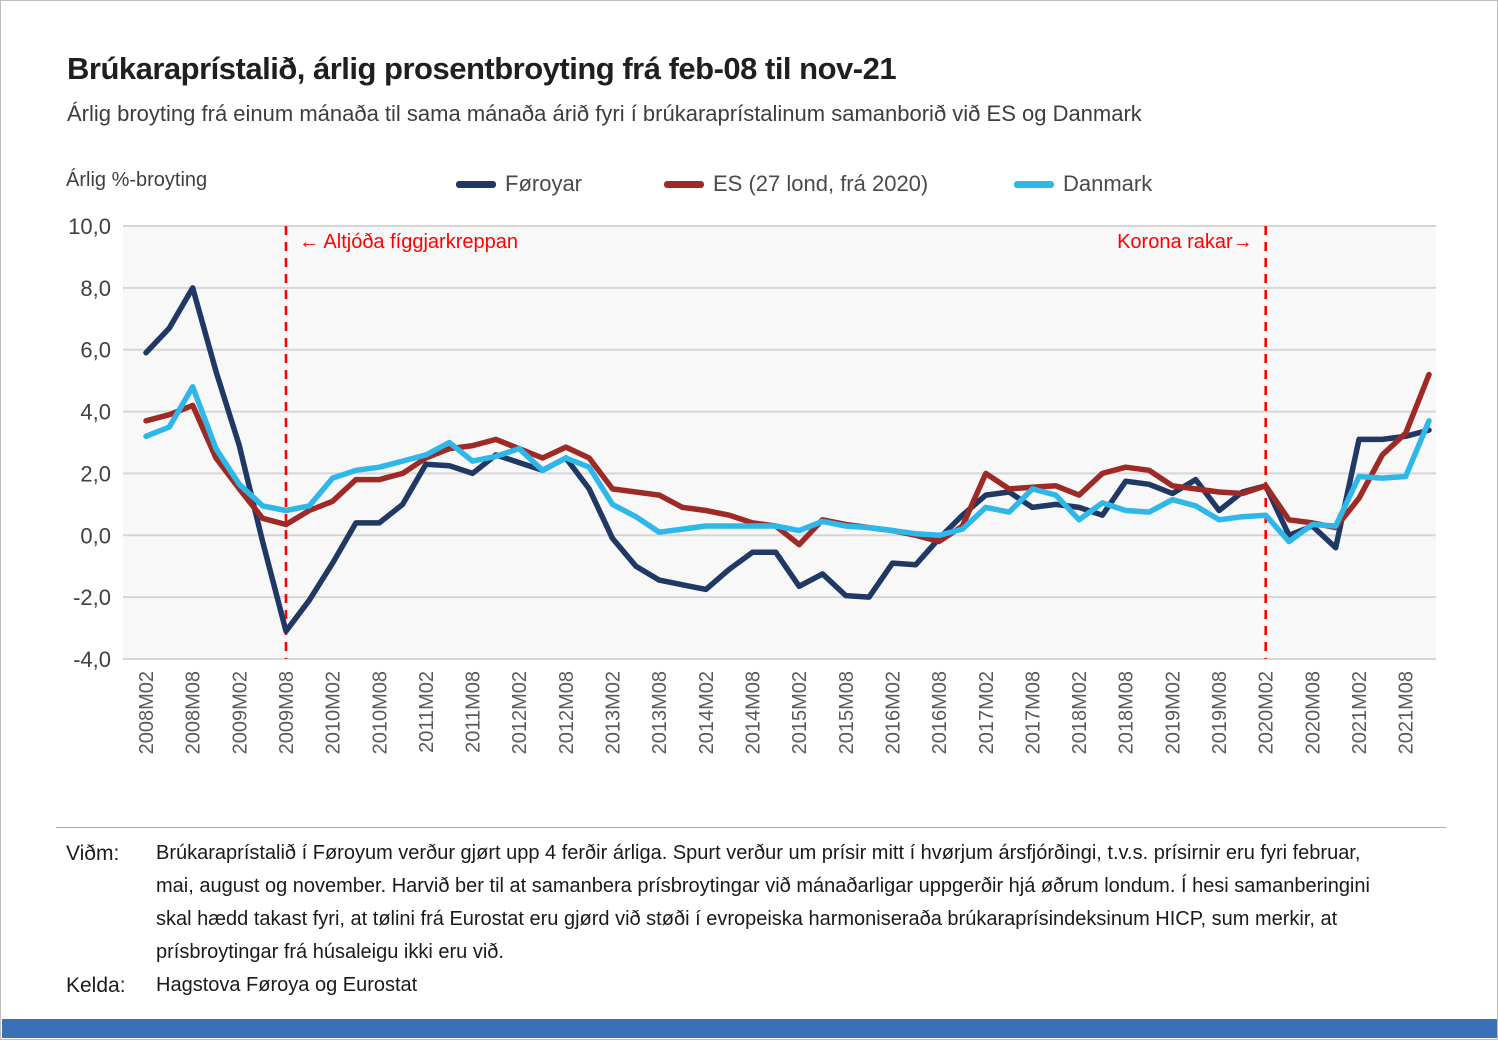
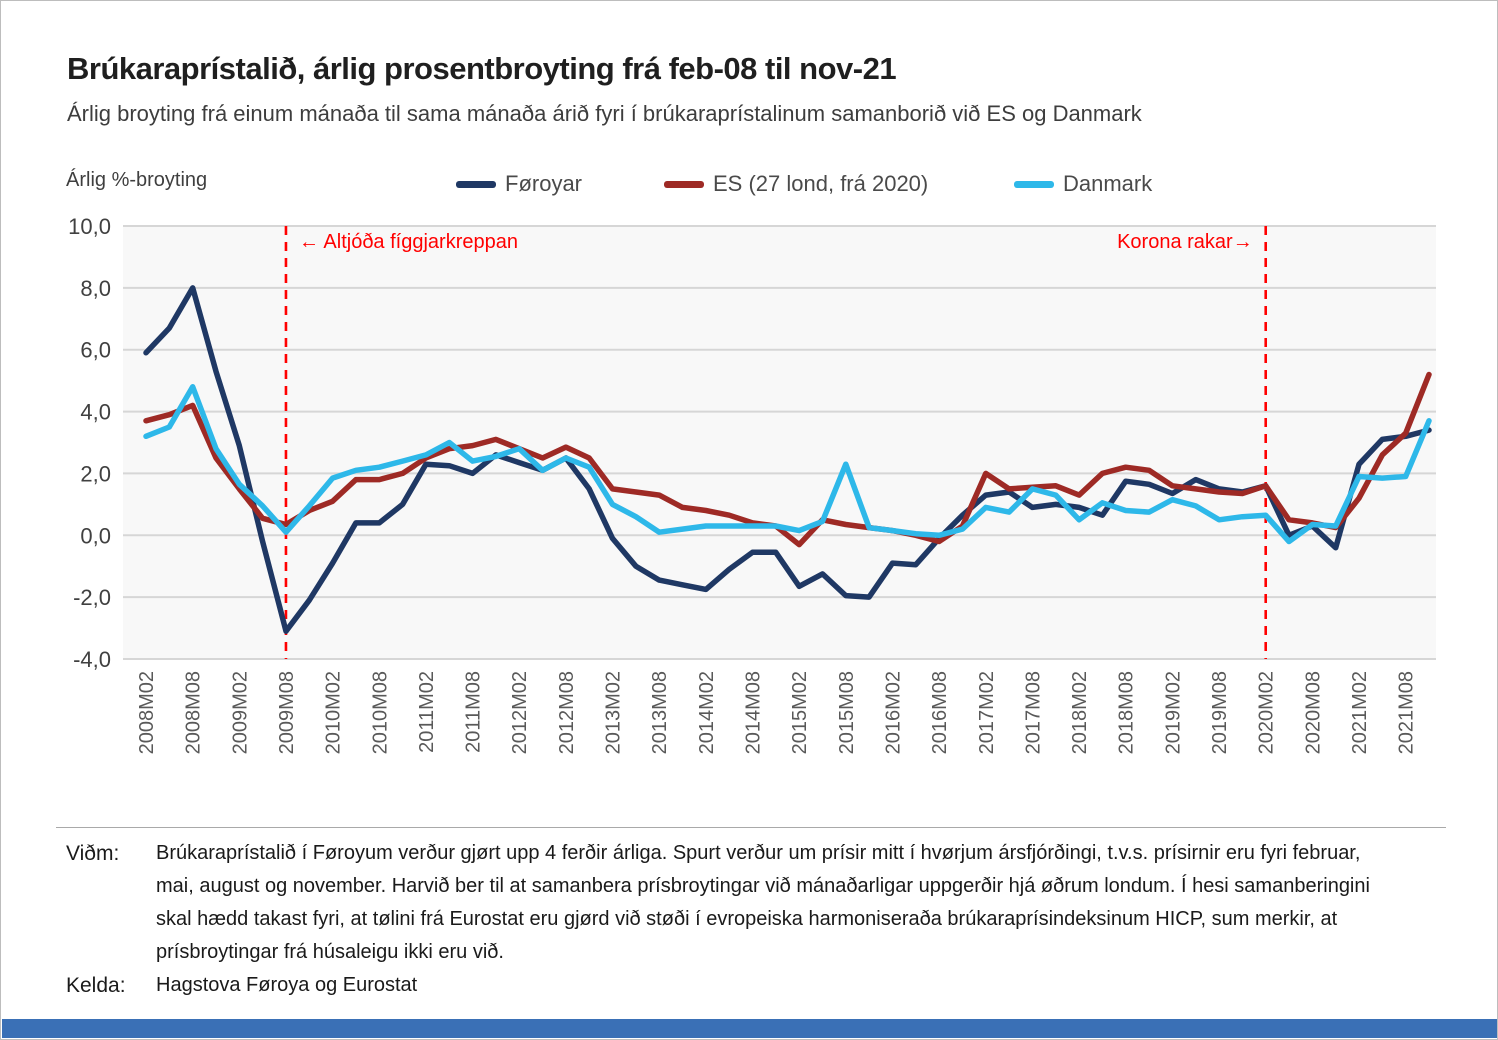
Danmark/2009M08: 0,8 -> 0,1
Danmark/2015M08: 0,3 -> 2,3
Føroyar/2019M08: 0,8 -> 1,5
Føroyar/2021M02: 3,1 -> 2,3
